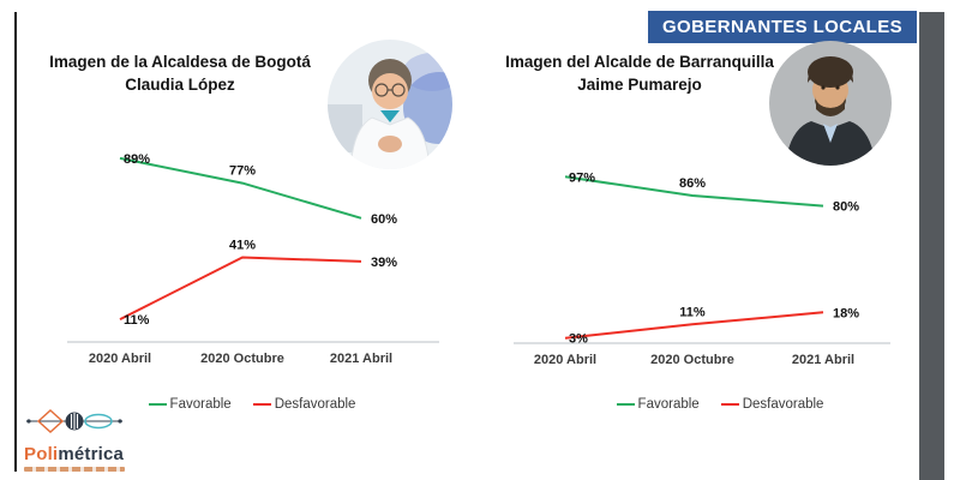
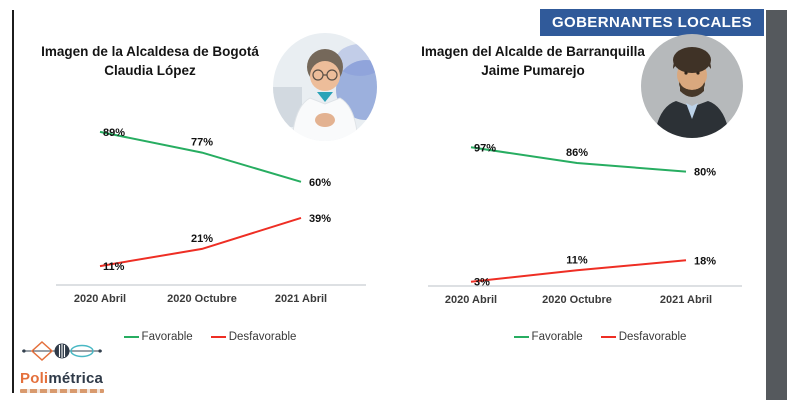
Imagen de la Alcaldesa de Bogotá Claudia López/Desfavorable/2020 Octubre: 41% -> 21%
